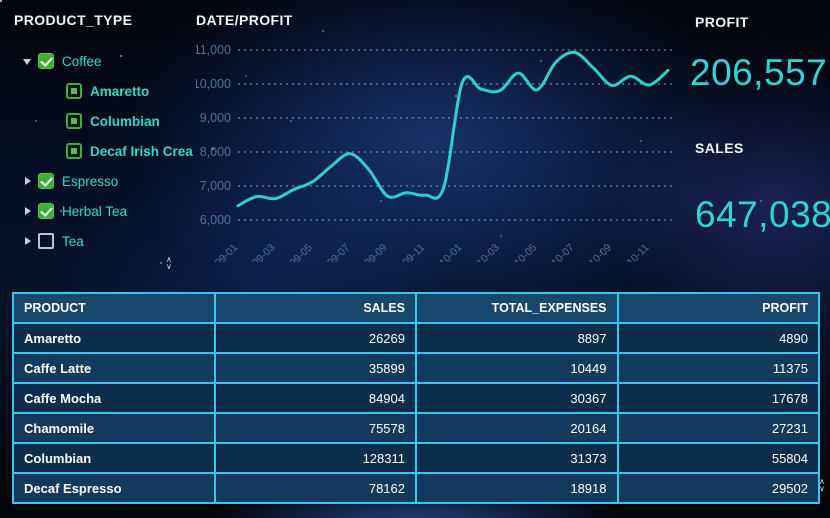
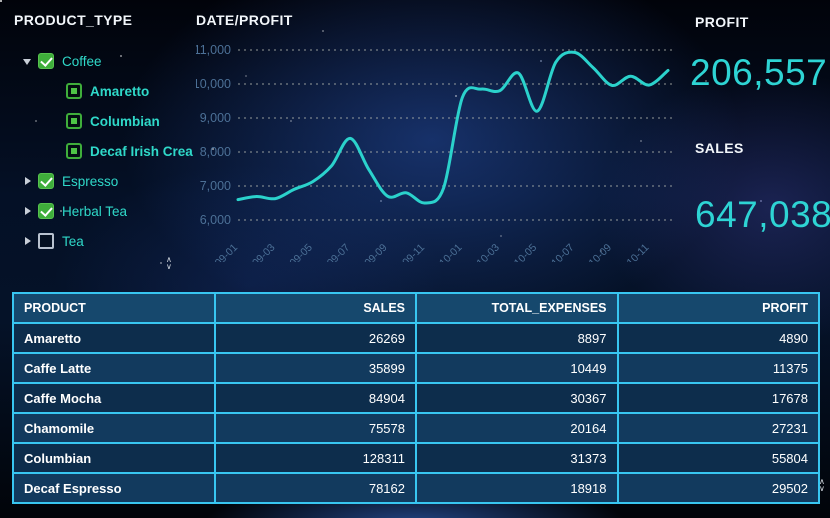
2009-01: 6400 -> 6600
2009-07: 8000 -> 8400
2009-11: 6700 -> 6500
2010-01: 10000 -> 9600
2010-05: 9800 -> 9200
